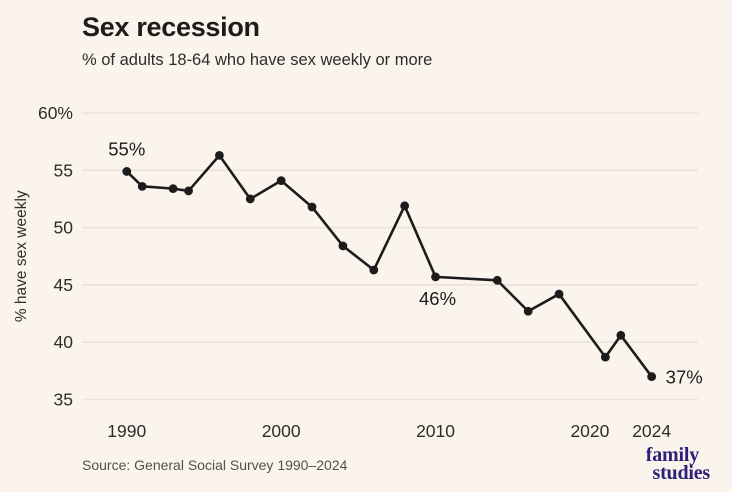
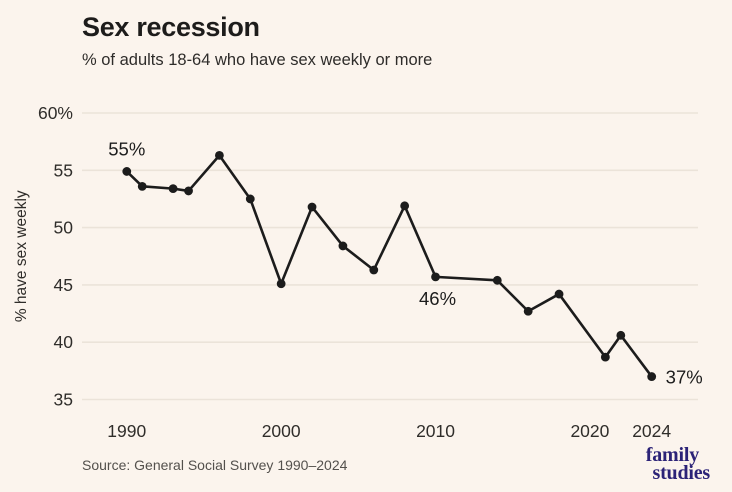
2000: 54.1% -> 45.1%
